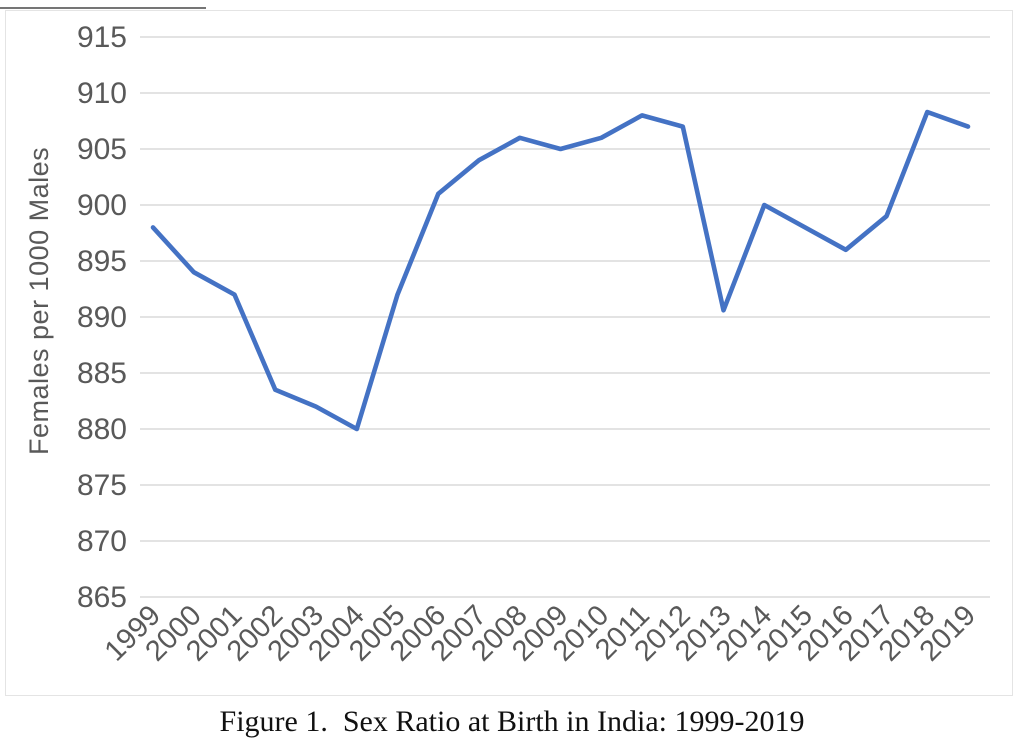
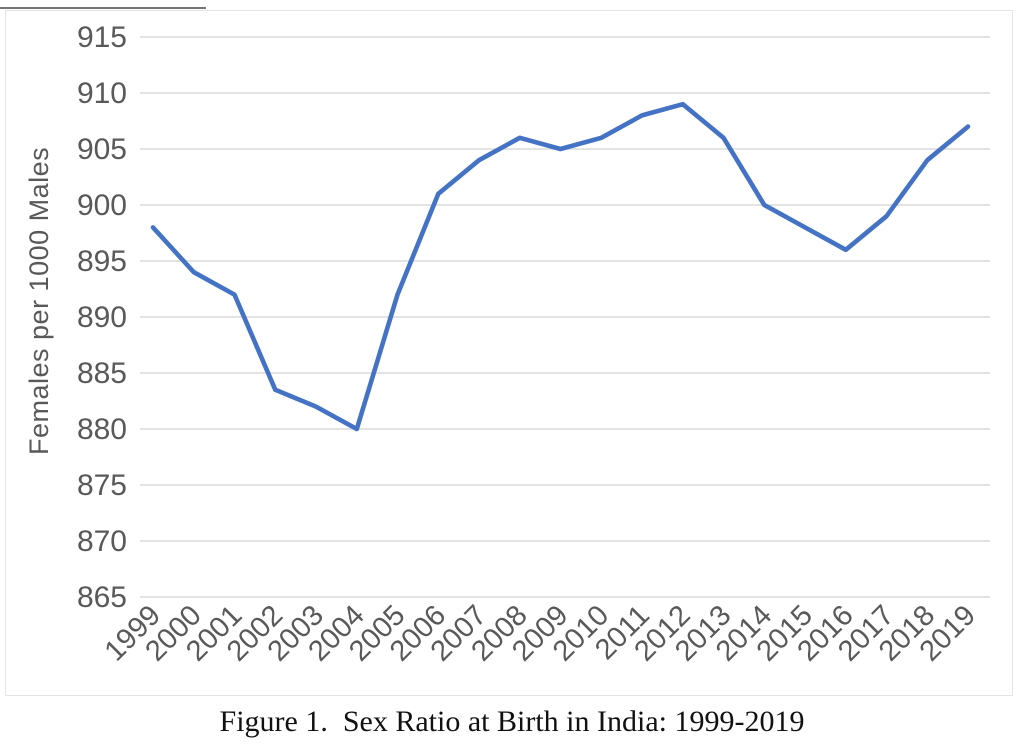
2012: 907.0 -> 909.0
2013: 890.6 -> 906.0
2018: 908.3 -> 904.0
